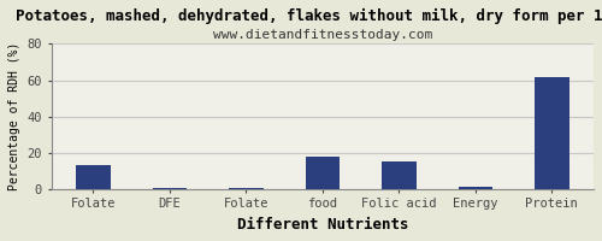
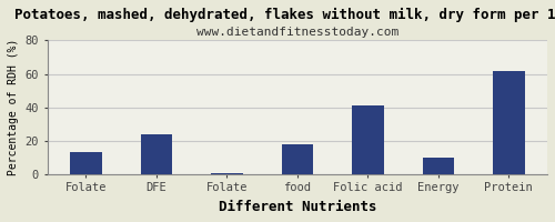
DFE: 0 -> 24
Folic acid: 16 -> 41
Energy: 1 -> 10
